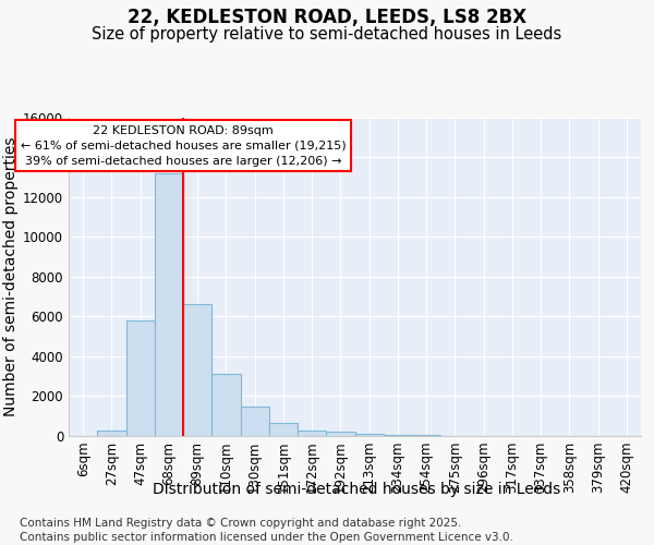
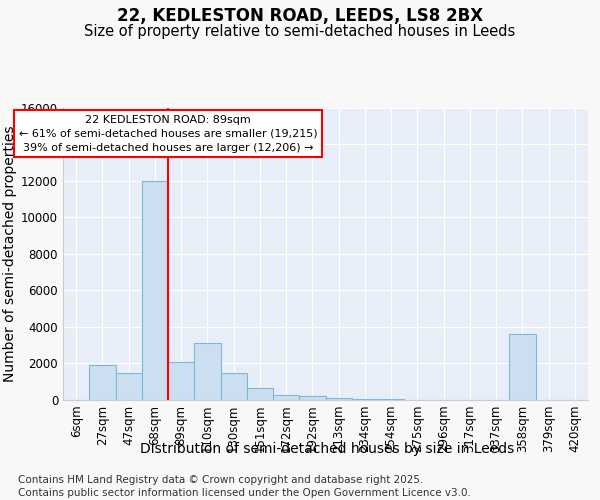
27sqm: 300 -> 1900
47sqm: 5800 -> 1500
68sqm: 13200 -> 12000
89sqm: 6600 -> 2100
358sqm: 0 -> 3600
